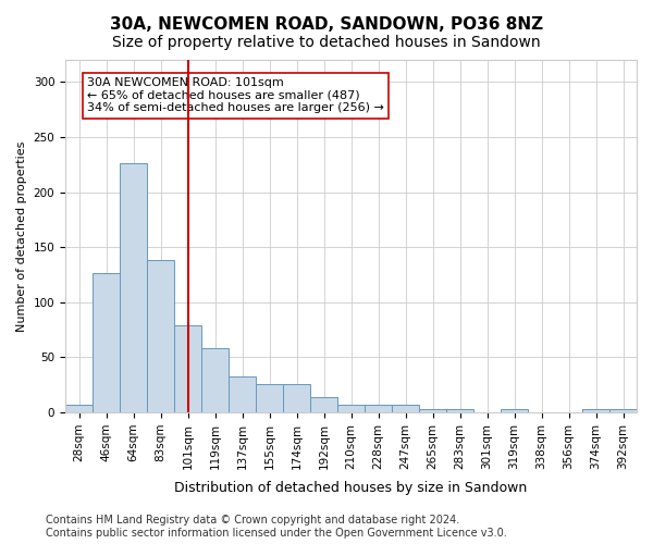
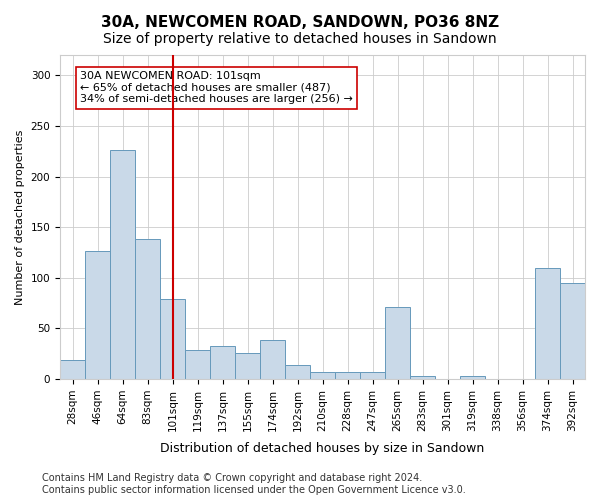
28sqm: 7 -> 19
119sqm: 58 -> 29
174sqm: 26 -> 39
265sqm: 3 -> 71
374sqm: 3 -> 110
392sqm: 3 -> 95
